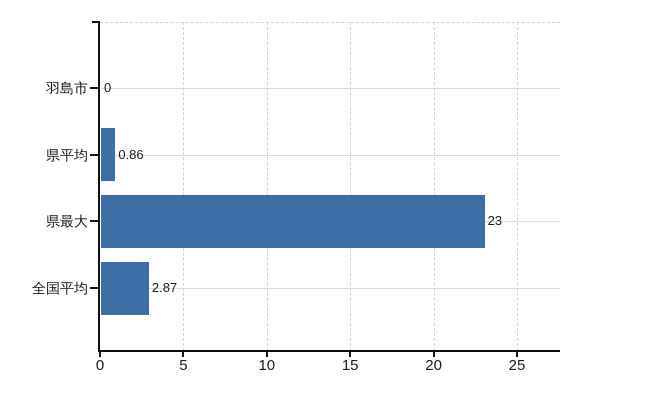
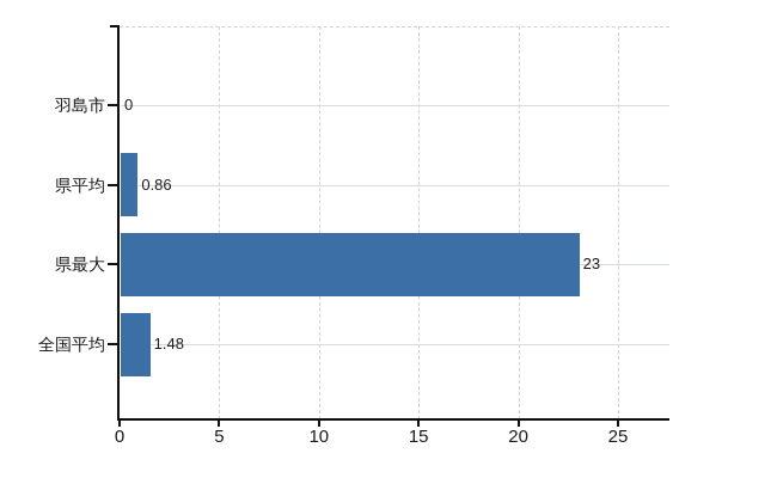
全国平均: 2.87 -> 1.48
